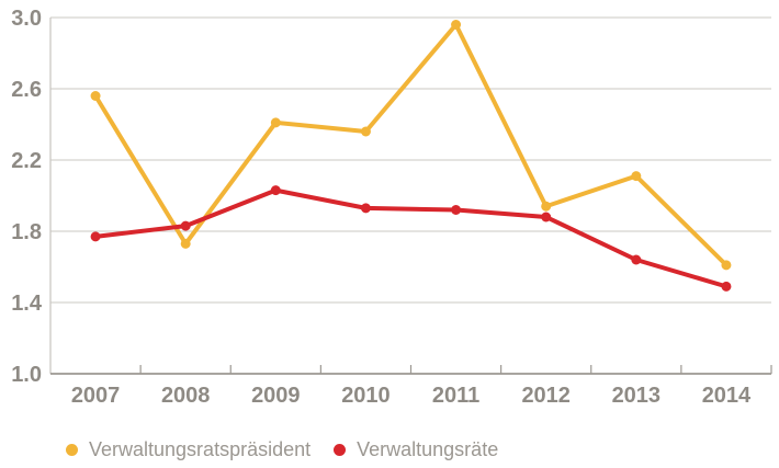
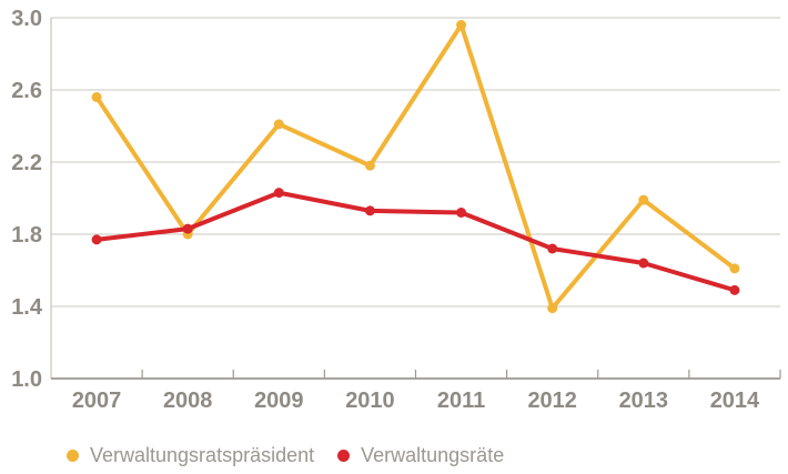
Verwaltungsratspräsident/2008: 1.73 -> 1.80
Verwaltungsratspräsident/2010: 2.36 -> 2.18
Verwaltungsratspräsident/2012: 1.94 -> 1.39
Verwaltungsräte/2012: 1.88 -> 1.72
Verwaltungsratspräsident/2013: 2.11 -> 1.99
